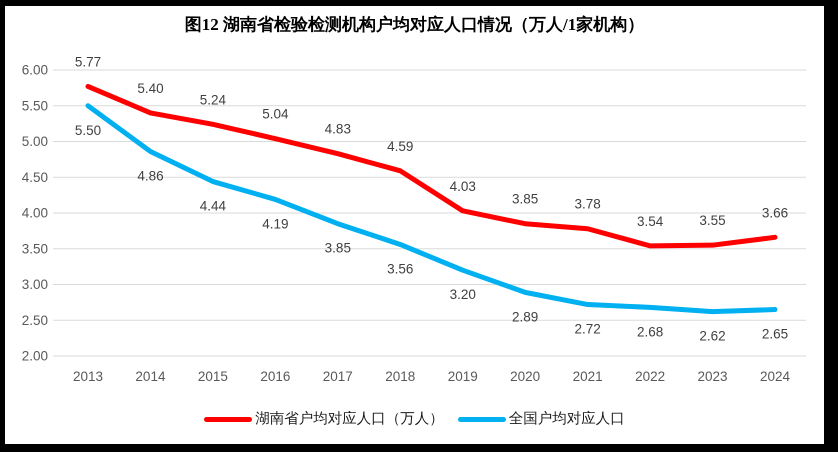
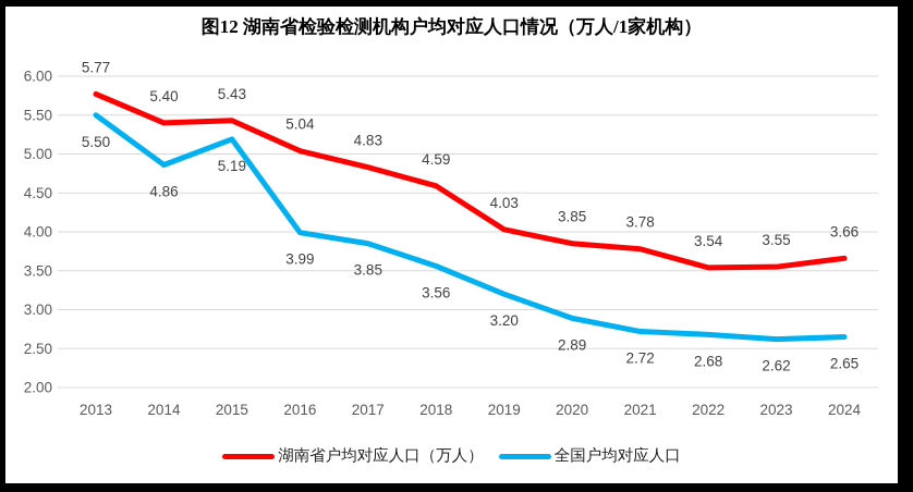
湖南省户均对应人口（万人）/2015: 5.24 -> 5.43
全国户均对应人口/2015: 4.44 -> 5.19
全国户均对应人口/2016: 4.19 -> 3.99
